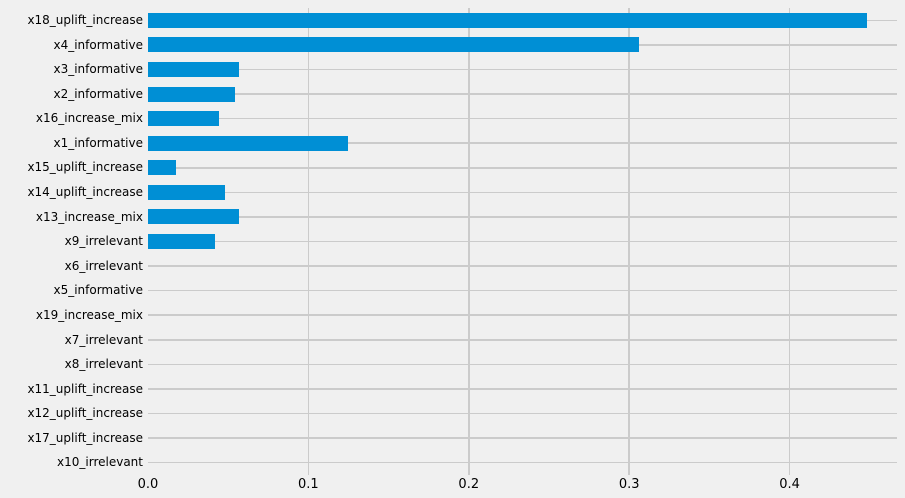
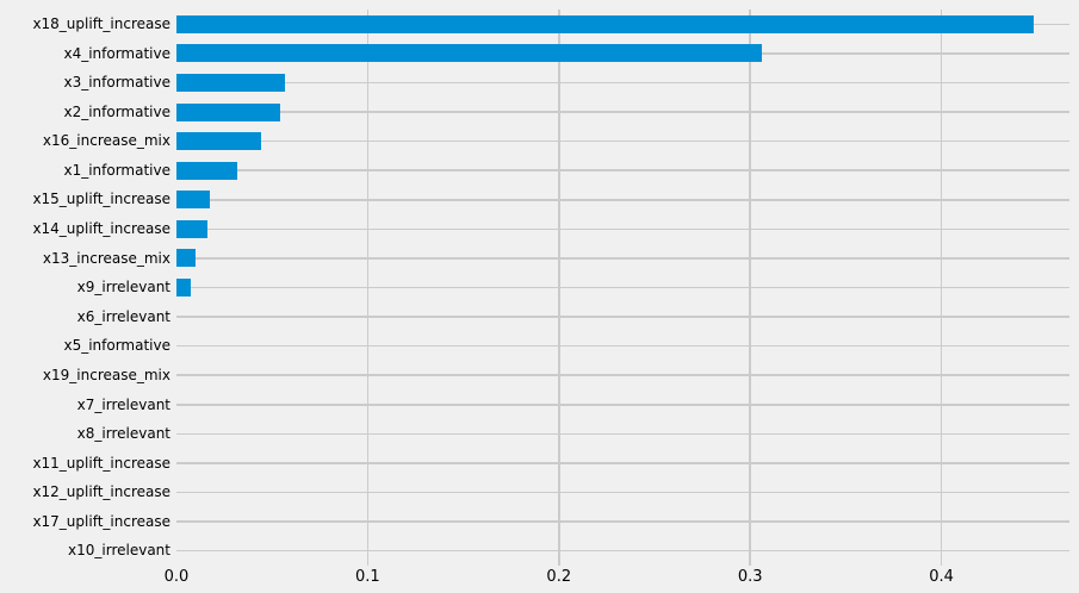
x1_informative: 0.125 -> 0.032
x14_uplift_increase: 0.048 -> 0.017
x13_increase_mix: 0.057 -> 0.010
x9_irrelevant: 0.042 -> 0.008
